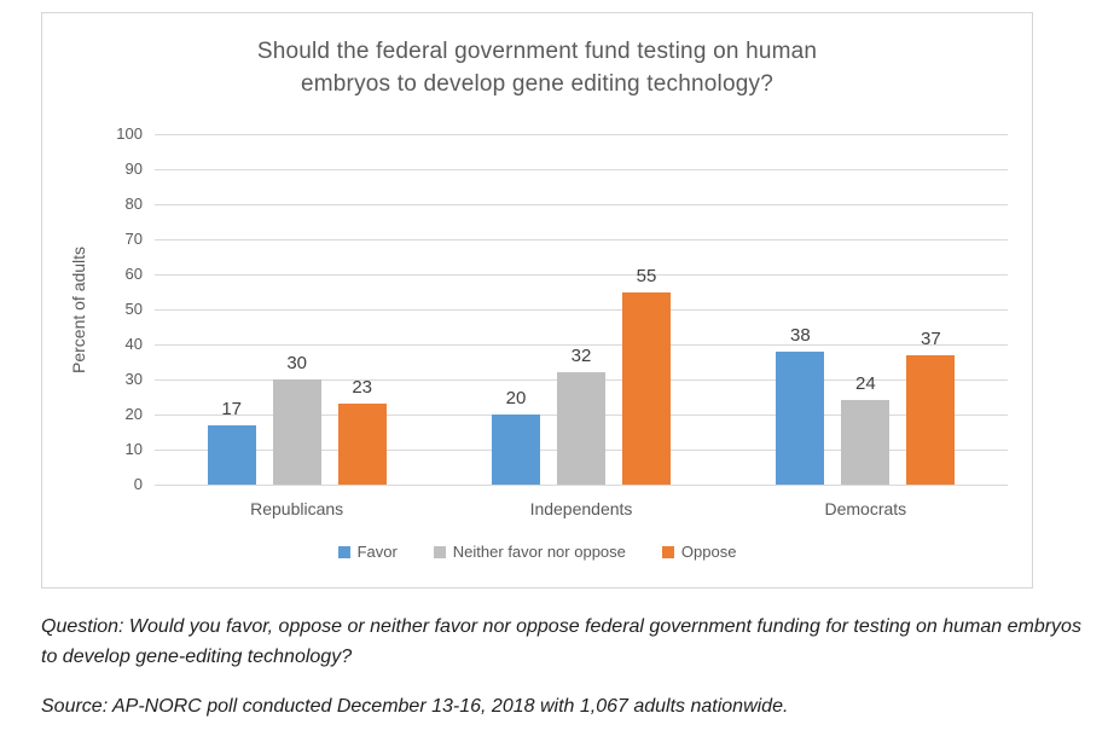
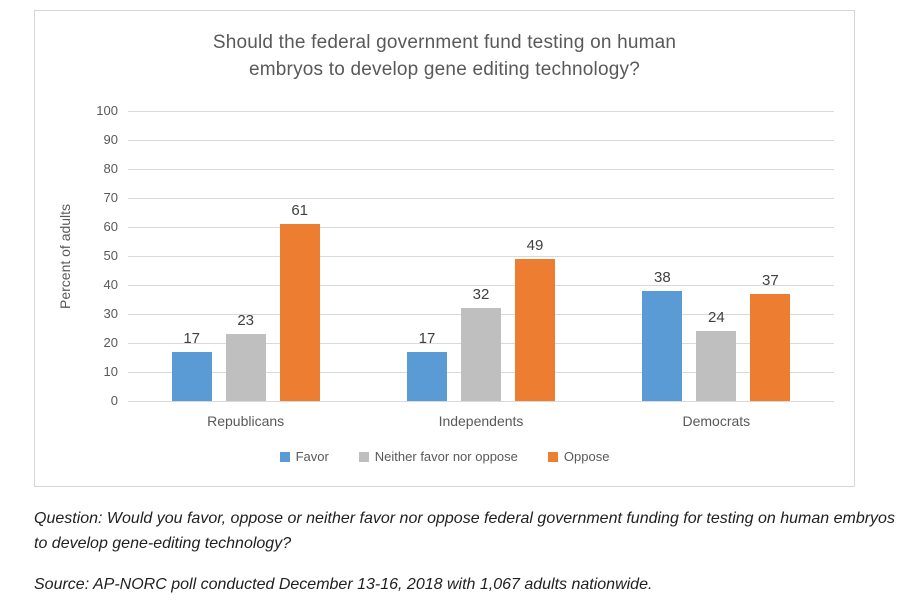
Neither favor nor oppose/Republicans: 30 -> 23
Oppose/Republicans: 23 -> 61
Favor/Independents: 20 -> 17
Oppose/Independents: 55 -> 49
